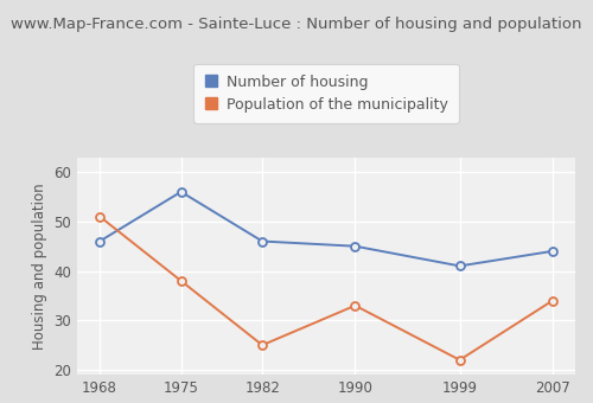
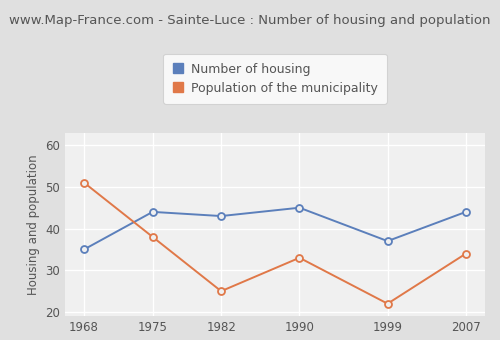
Number of housing/1968: 46 -> 35
Number of housing/1975: 56 -> 44
Number of housing/1982: 46 -> 43
Number of housing/1999: 41 -> 37
